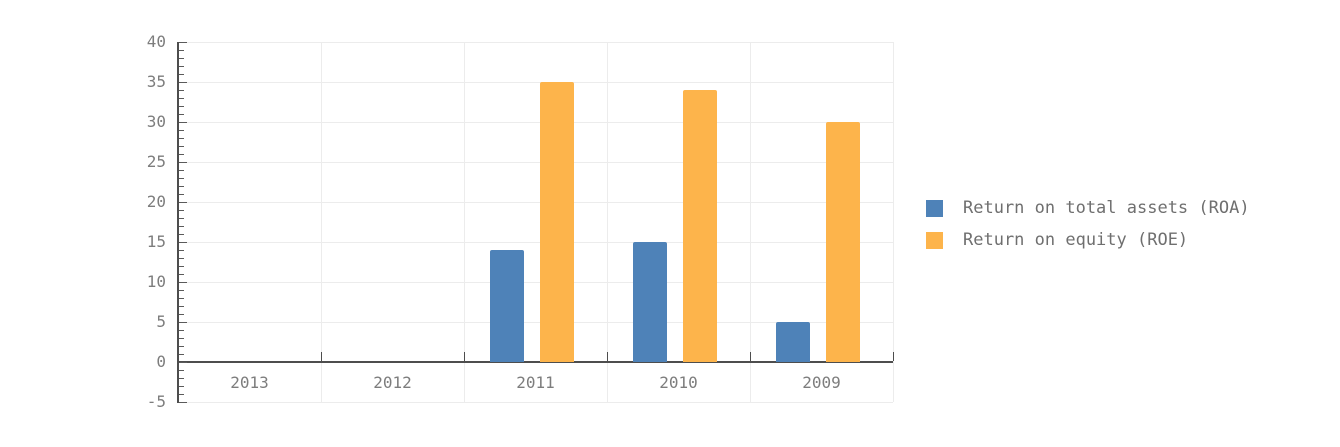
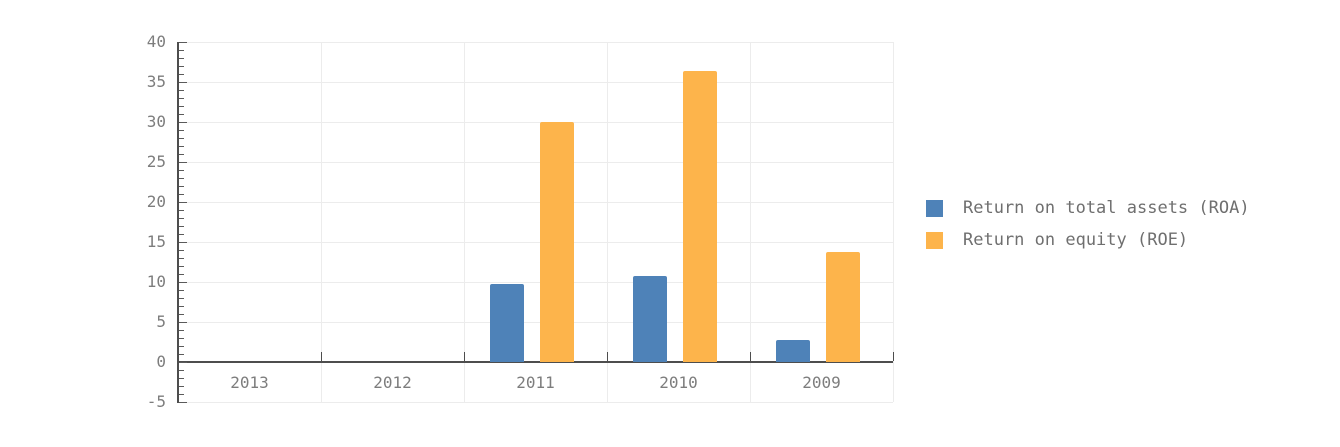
Return on total assets (ROA)/2011: 14 -> 10
Return on equity (ROE)/2011: 35 -> 30
Return on total assets (ROA)/2010: 15 -> 11
Return on equity (ROE)/2010: 34 -> 36
Return on total assets (ROA)/2009: 5 -> 3
Return on equity (ROE)/2009: 30 -> 14
